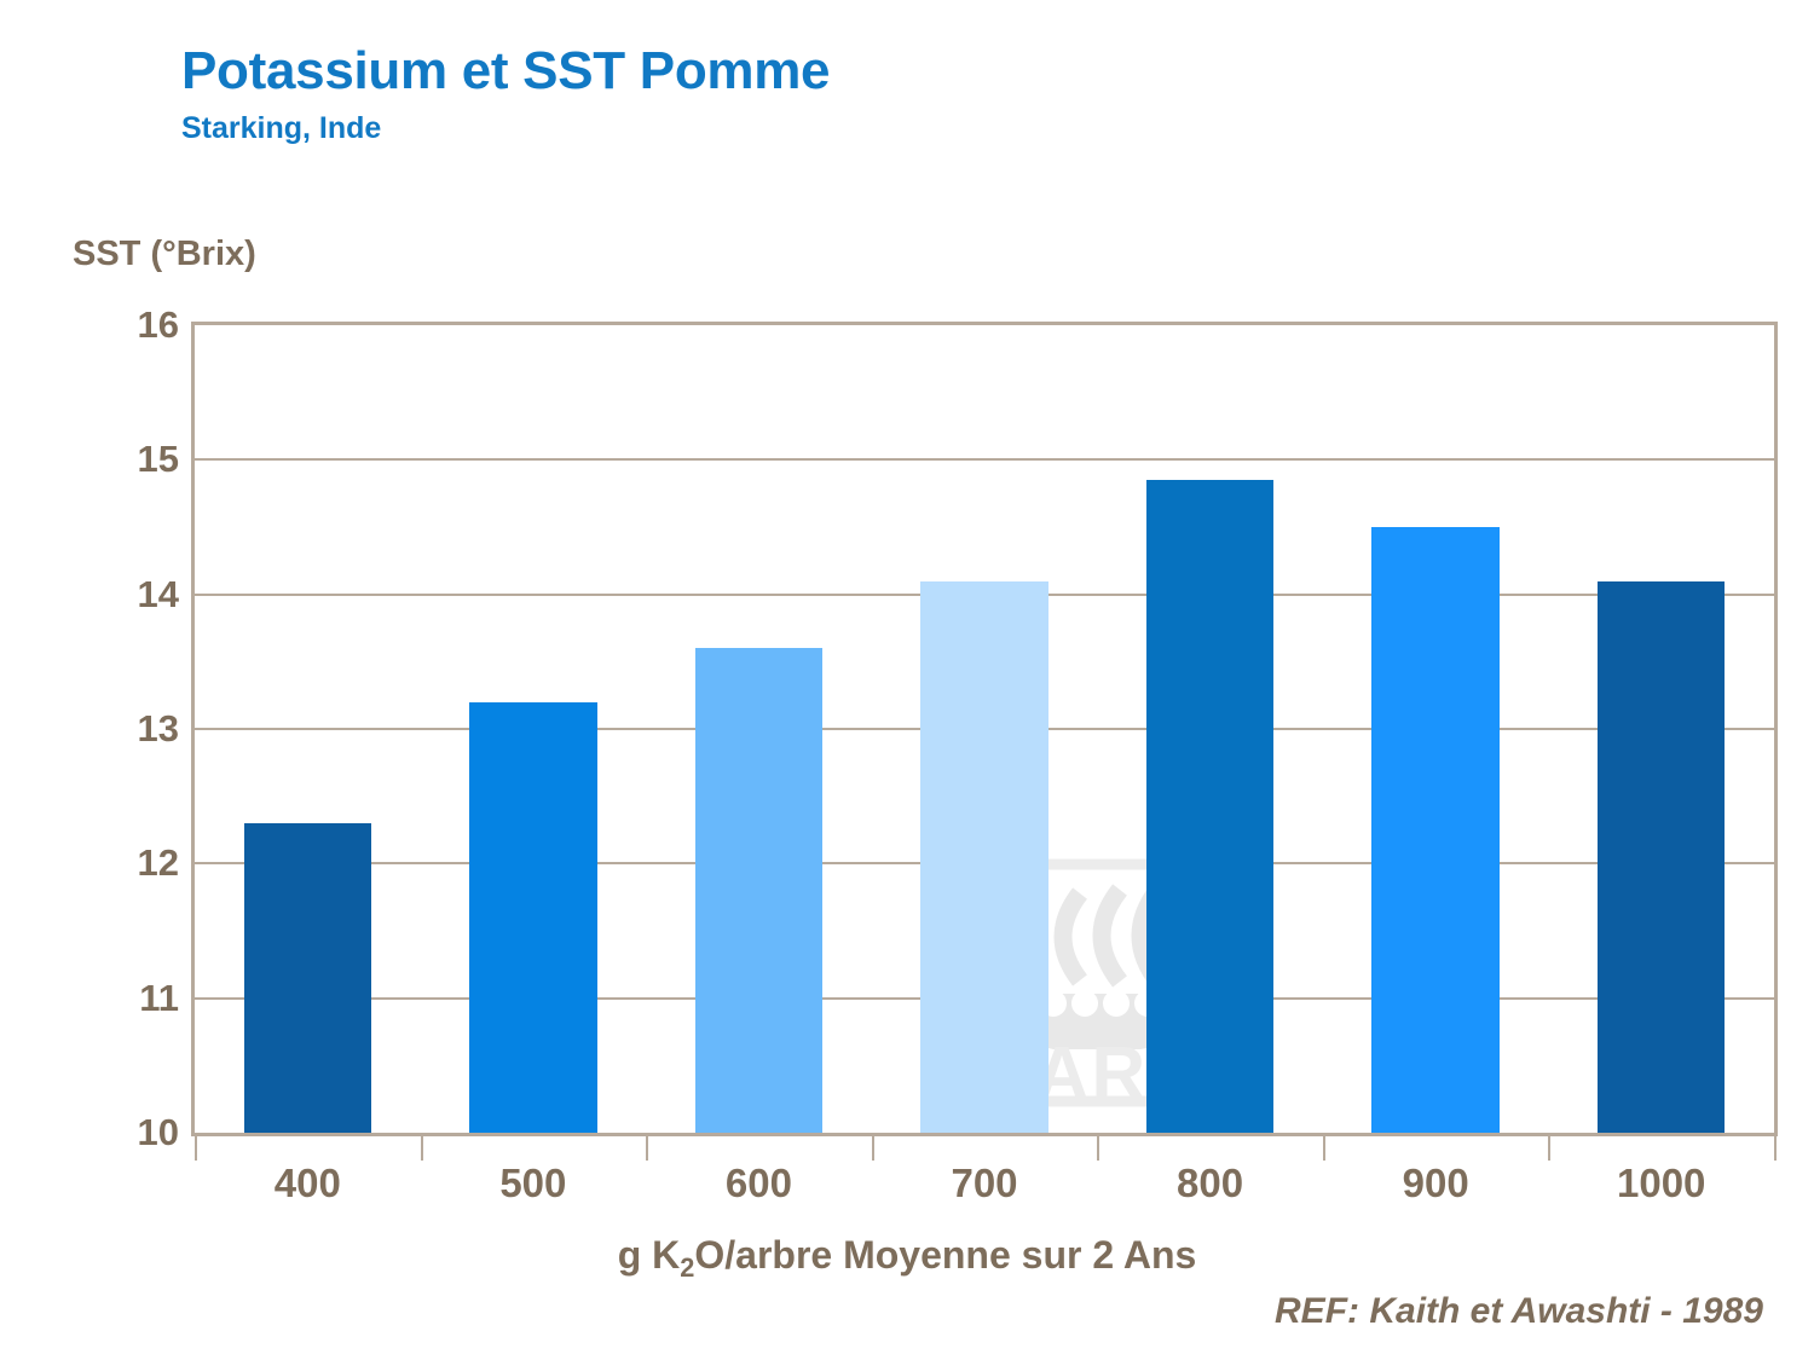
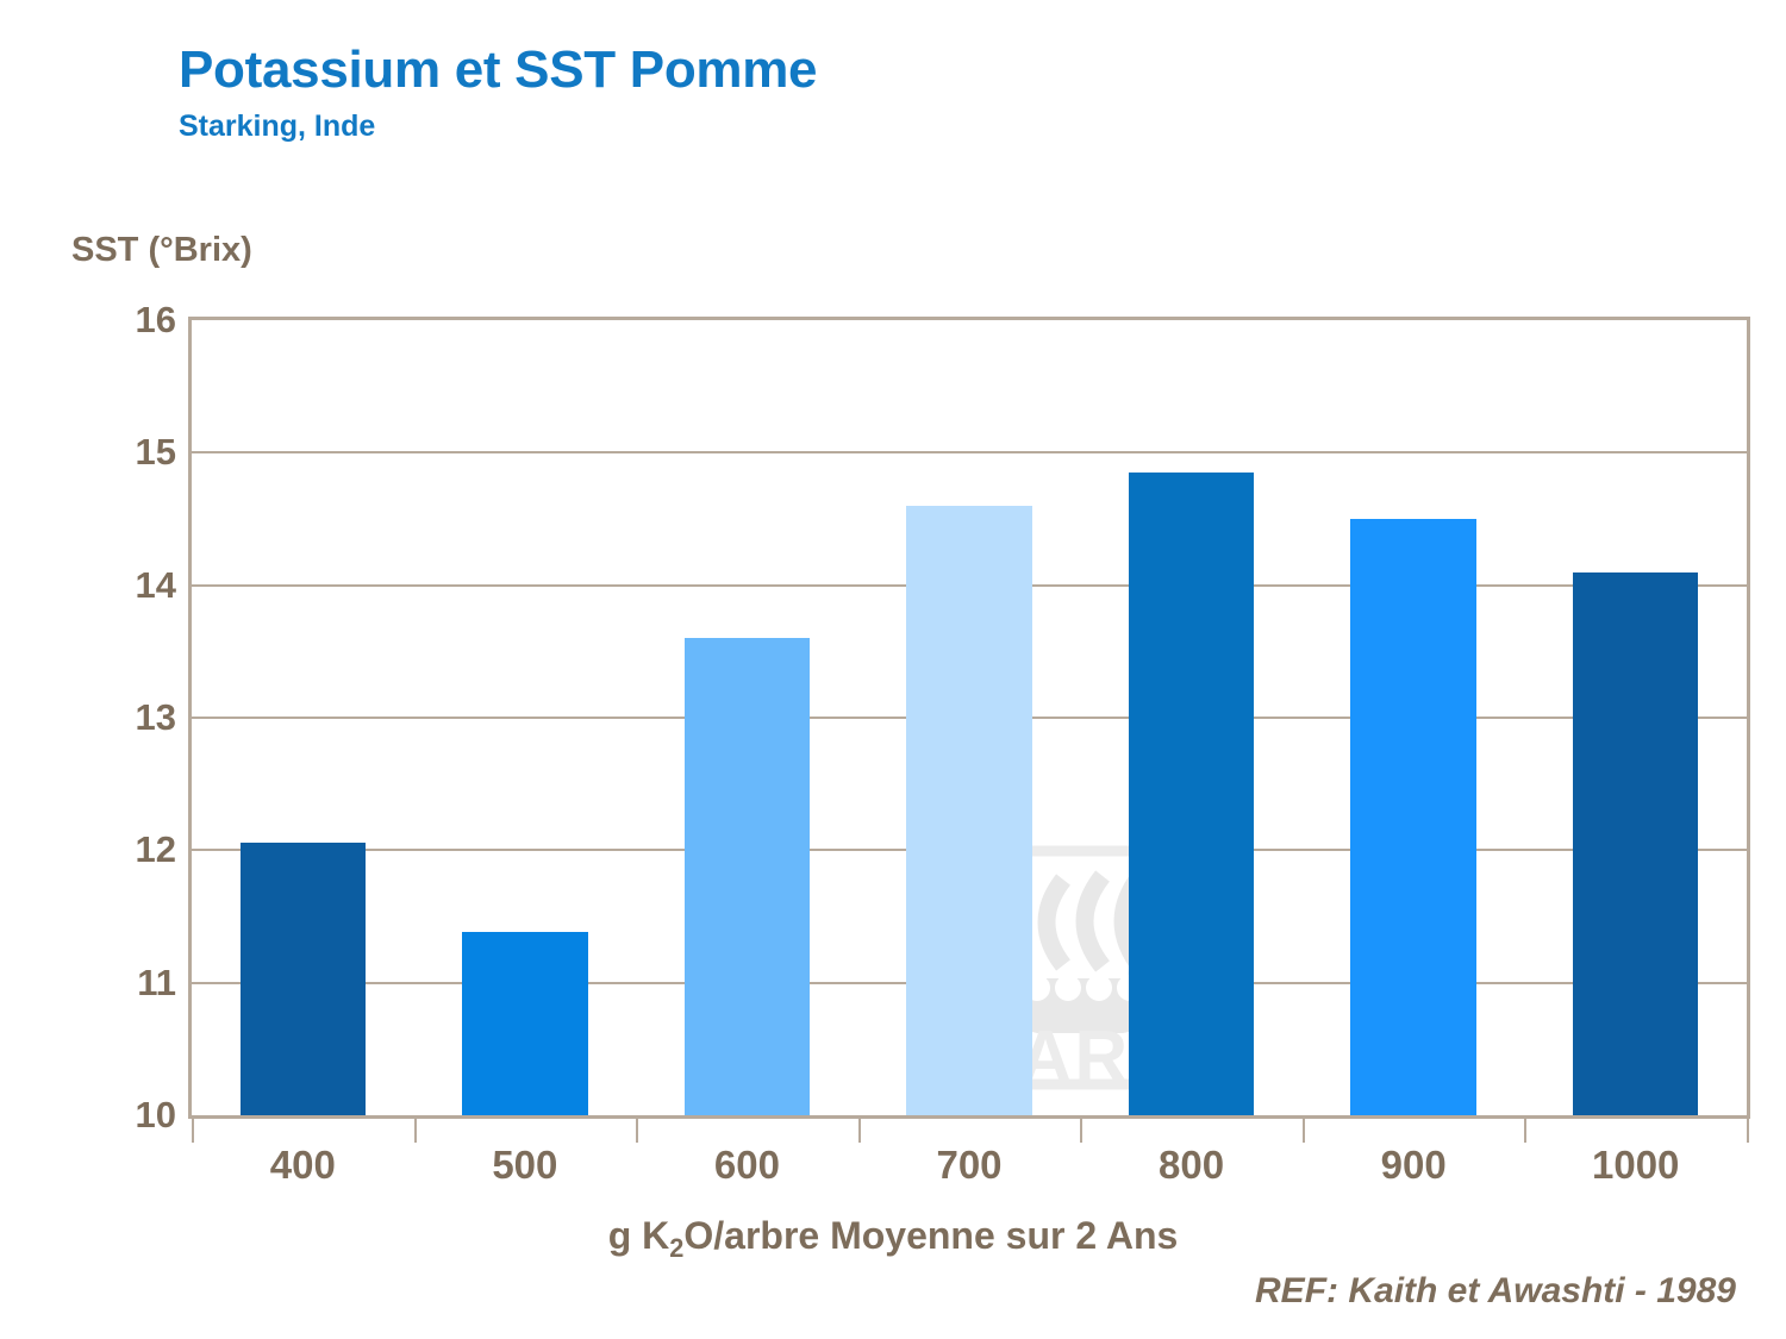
400: 12.30 -> 12.06
500: 13.20 -> 11.38
700: 14.10 -> 14.60
